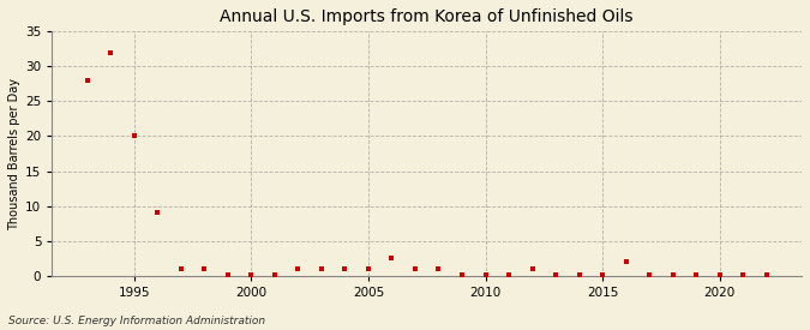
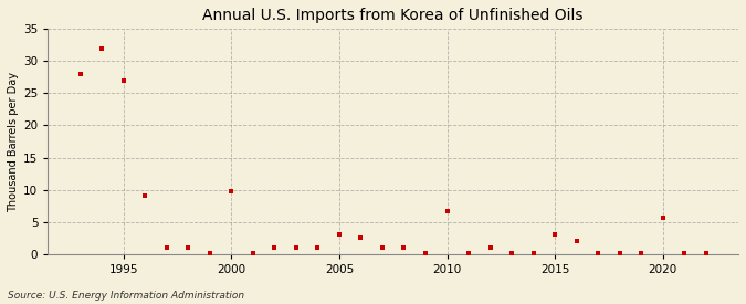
1995: 20.0 -> 27.0
2000: 0.1 -> 9.8
2005: 1.0 -> 3.0
2010: 0.1 -> 6.6
2015: 0.1 -> 3.0
2020: 0.1 -> 5.6
